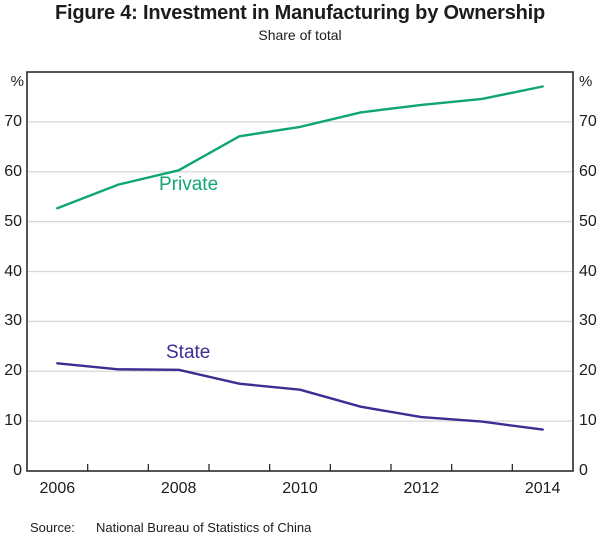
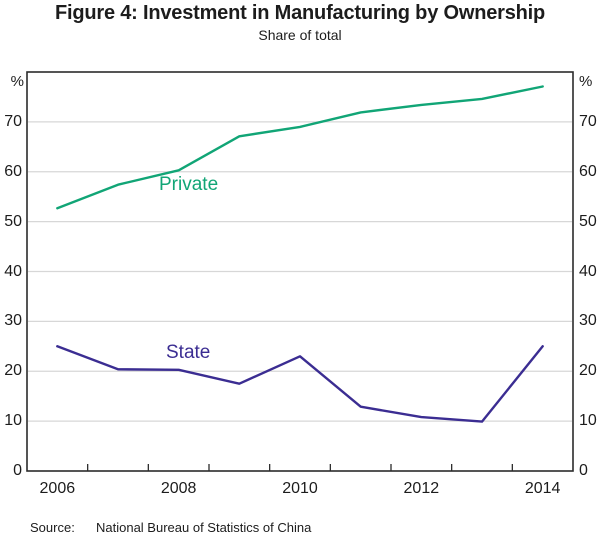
State/2006: 22 -> 25
State/2010: 16 -> 23
State/2014: 8 -> 25
